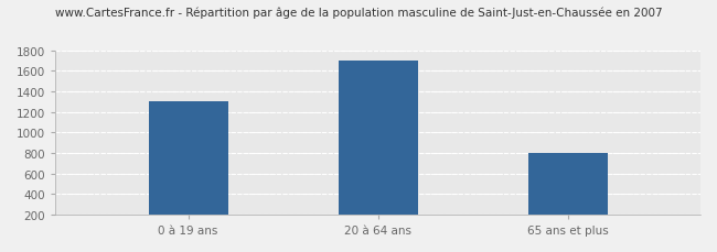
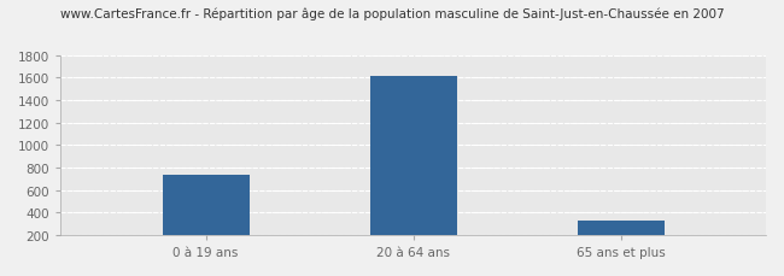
0 à 19 ans: 1300 -> 740
20 à 64 ans: 1700 -> 1610
65 ans et plus: 800 -> 330
